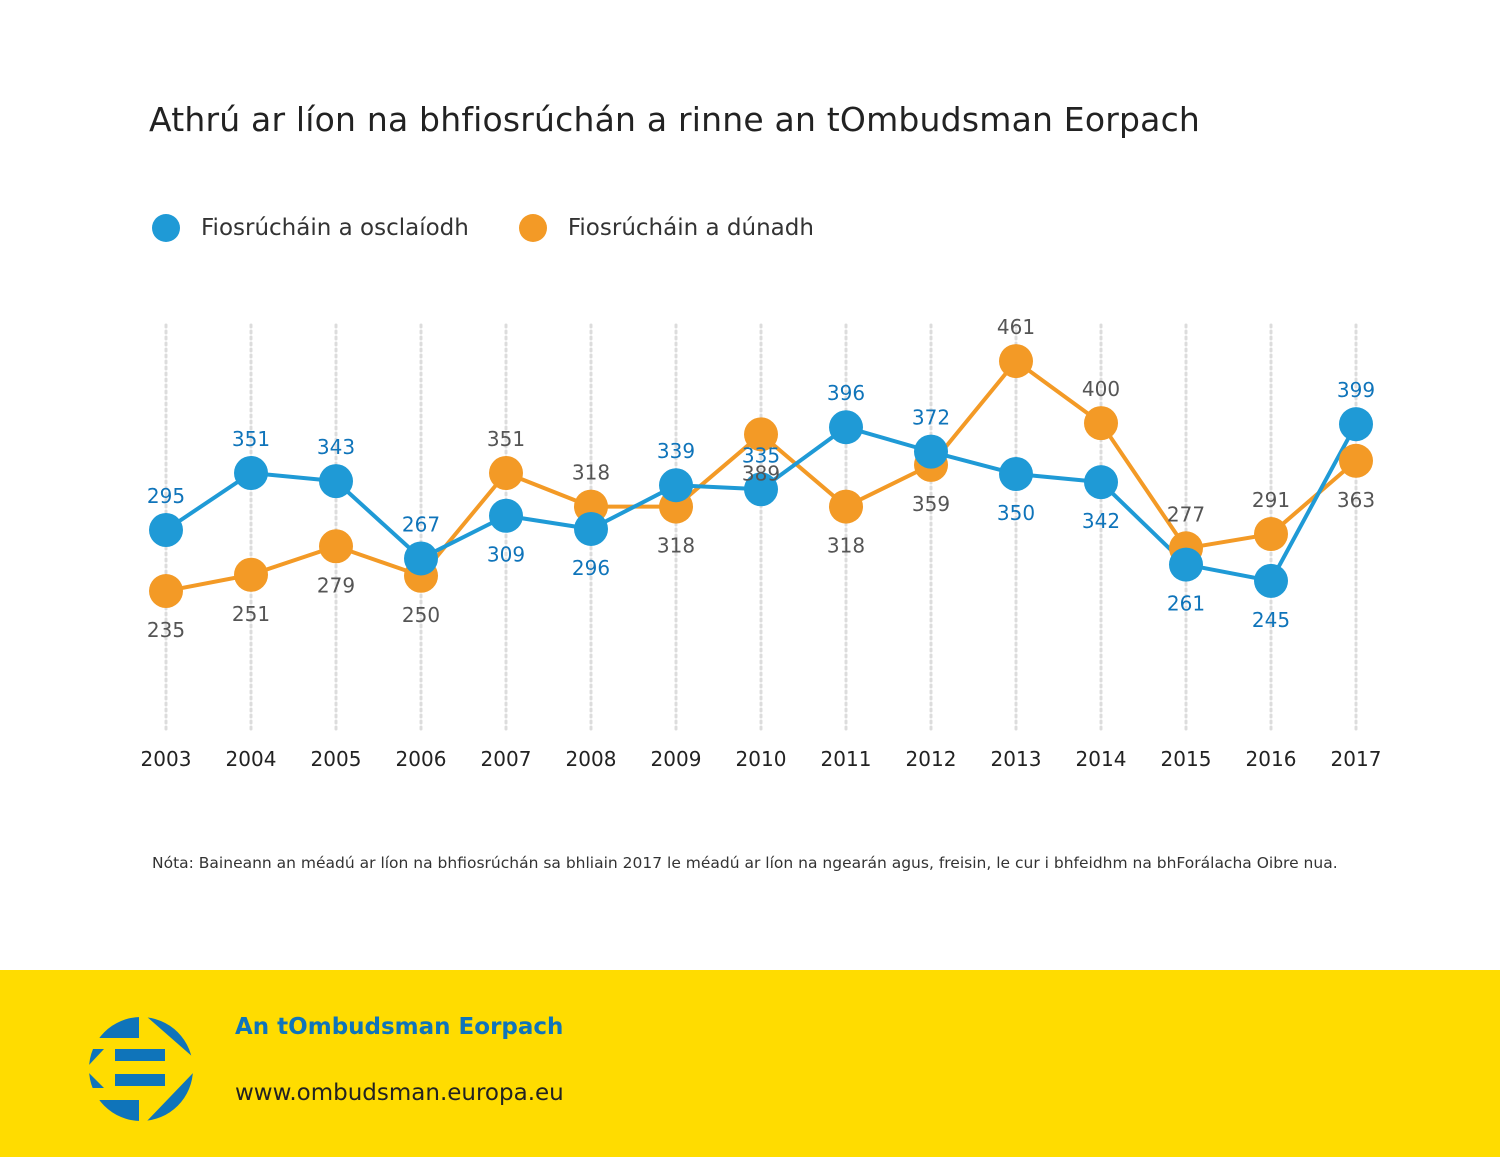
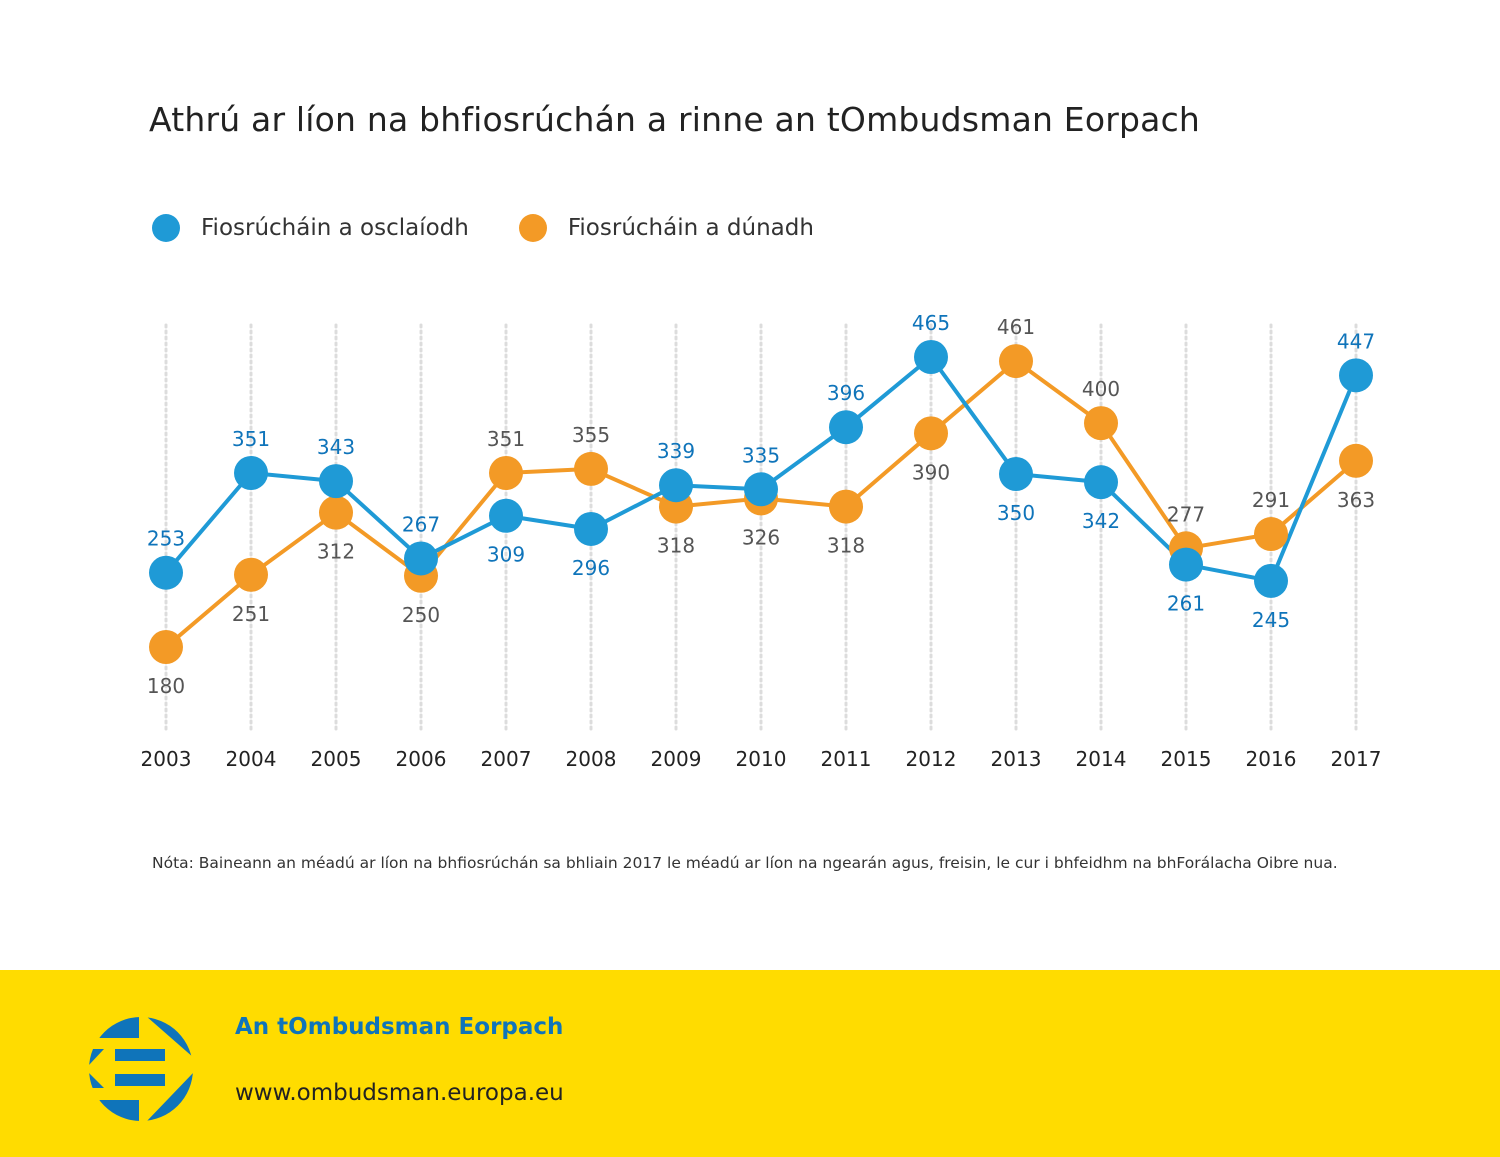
Fiosrúcháin a osclaíodh/2003: 295 -> 253
Fiosrúcháin a dúnadh/2003: 235 -> 180
Fiosrúcháin a dúnadh/2005: 279 -> 312
Fiosrúcháin a dúnadh/2008: 318 -> 355
Fiosrúcháin a dúnadh/2010: 389 -> 326
Fiosrúcháin a osclaíodh/2012: 372 -> 465
Fiosrúcháin a dúnadh/2012: 359 -> 390
Fiosrúcháin a osclaíodh/2017: 399 -> 447
